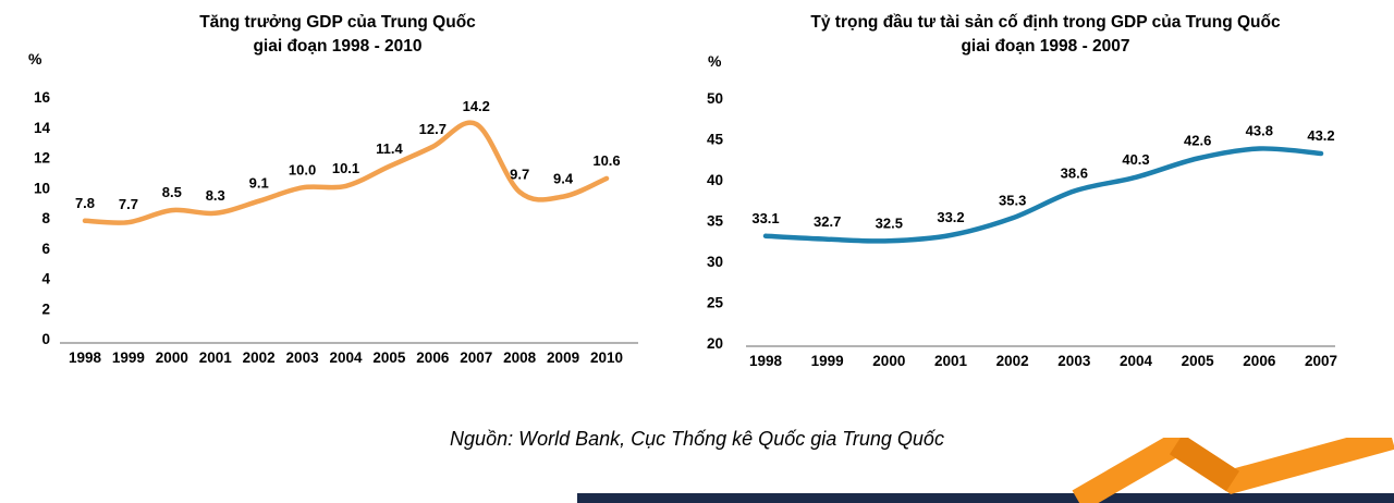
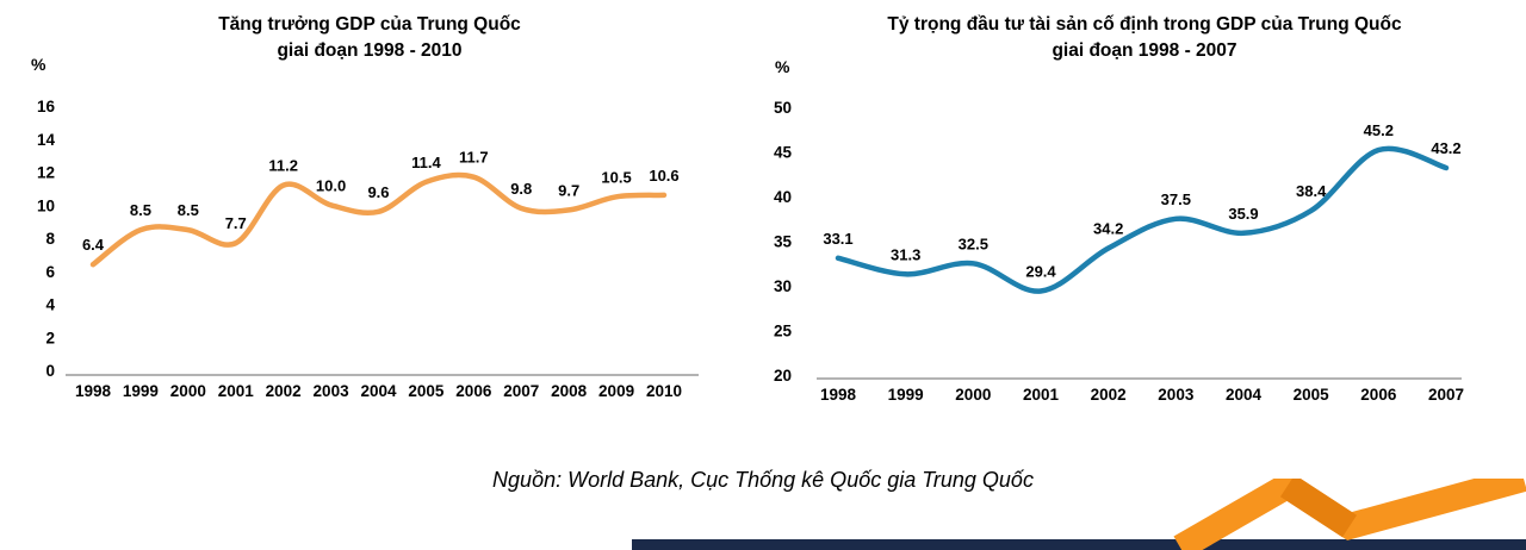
Tăng trưởng GDP của Trung Quốc/1998: 7.8 -> 6.4
Tăng trưởng GDP của Trung Quốc/1999: 7.7 -> 8.5
Tăng trưởng GDP của Trung Quốc/2001: 8.3 -> 7.7
Tăng trưởng GDP của Trung Quốc/2002: 9.1 -> 11.2
Tăng trưởng GDP của Trung Quốc/2004: 10.1 -> 9.6
Tăng trưởng GDP của Trung Quốc/2006: 12.7 -> 11.7
Tăng trưởng GDP của Trung Quốc/2007: 14.2 -> 9.8
Tăng trưởng GDP của Trung Quốc/2009: 9.4 -> 10.5
Tỷ trọng đầu tư tài sản cố định trong GDP của Trung Quốc/1999: 32.7 -> 31.3
Tỷ trọng đầu tư tài sản cố định trong GDP của Trung Quốc/2001: 33.2 -> 29.4
Tỷ trọng đầu tư tài sản cố định trong GDP của Trung Quốc/2002: 35.3 -> 34.2
Tỷ trọng đầu tư tài sản cố định trong GDP của Trung Quốc/2003: 38.6 -> 37.5
Tỷ trọng đầu tư tài sản cố định trong GDP của Trung Quốc/2004: 40.3 -> 35.9
Tỷ trọng đầu tư tài sản cố định trong GDP của Trung Quốc/2005: 42.6 -> 38.4
Tỷ trọng đầu tư tài sản cố định trong GDP của Trung Quốc/2006: 43.8 -> 45.2
